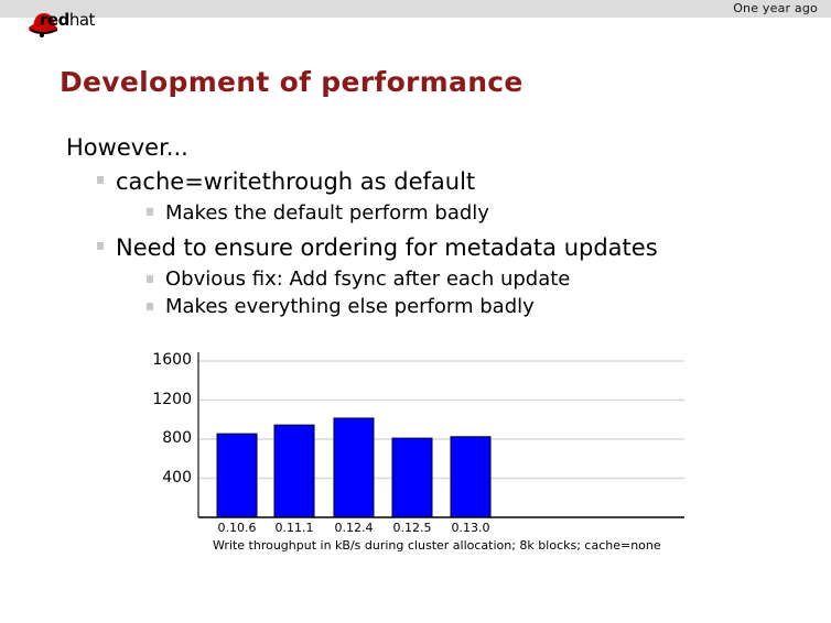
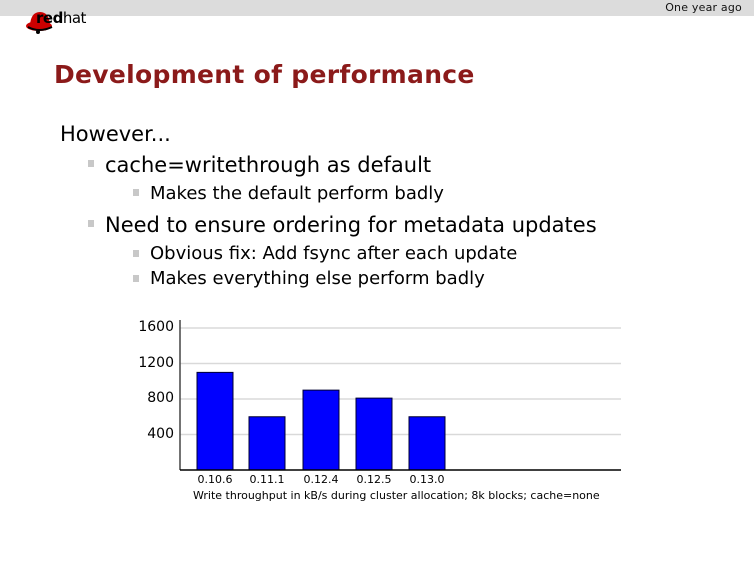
0.10.6: 900 -> 1100
0.11.1: 900 -> 600
0.12.4: 1000 -> 900
0.13.0: 800 -> 600
